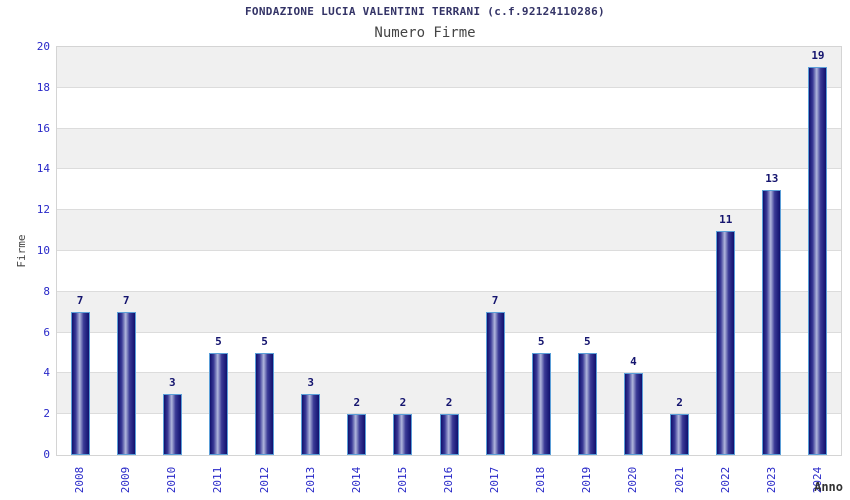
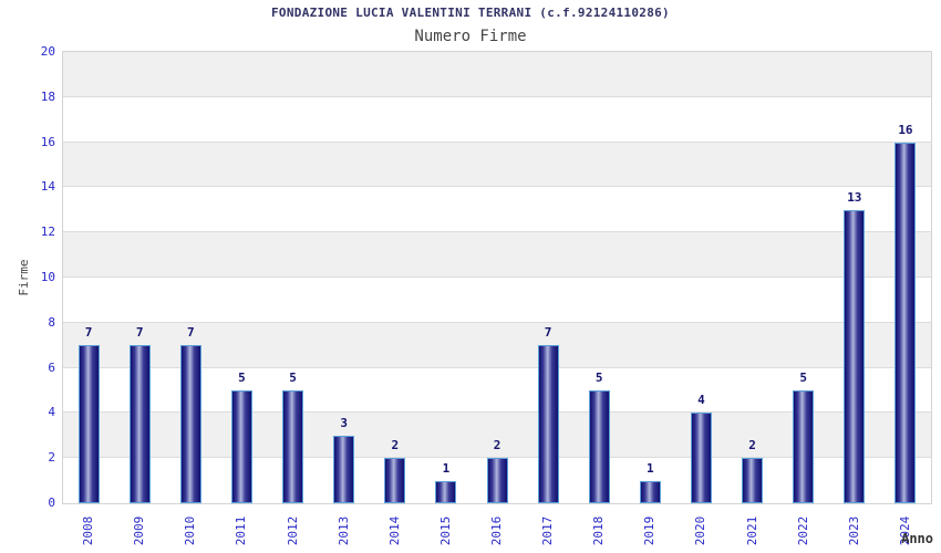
2010: 3 -> 7
2015: 2 -> 1
2019: 5 -> 1
2022: 11 -> 5
2024: 19 -> 16
